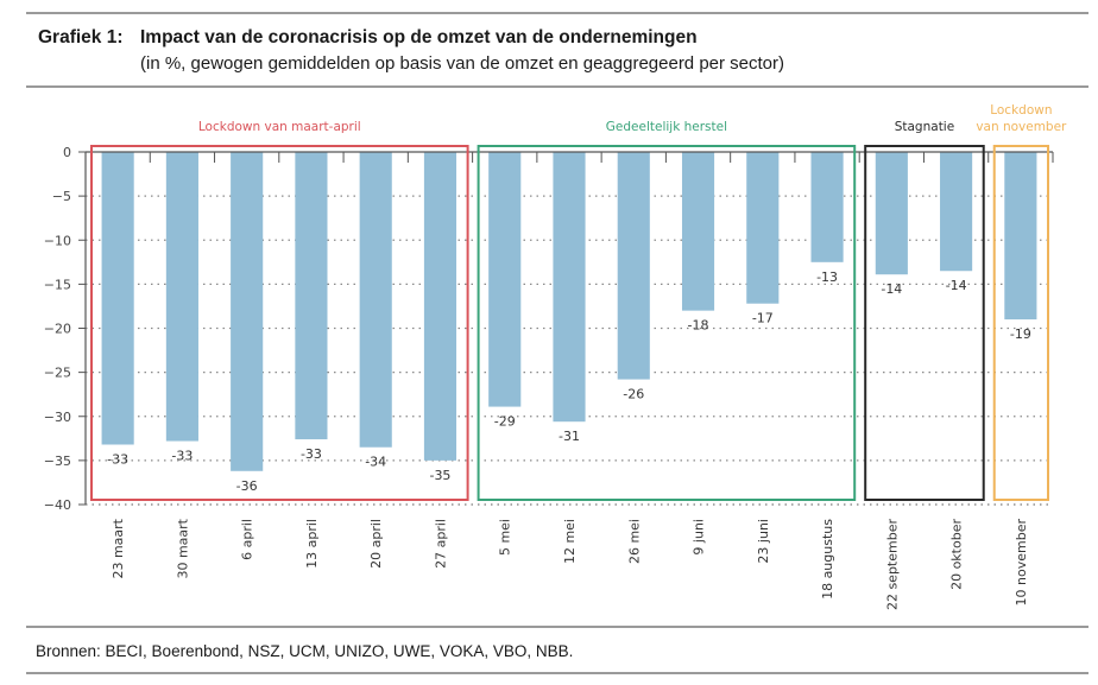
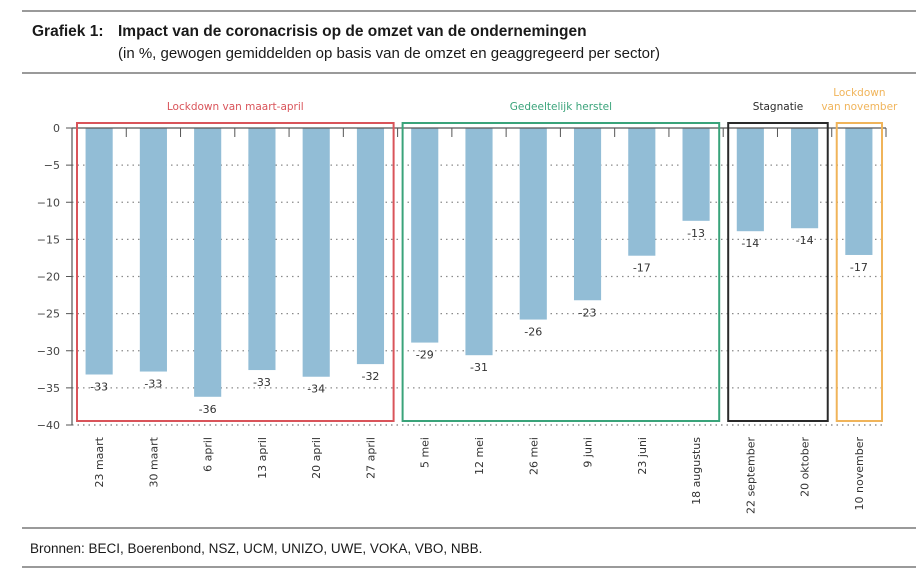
27 april: -35 -> -32
9 juni: -18 -> -23
10 november: -19 -> -17
